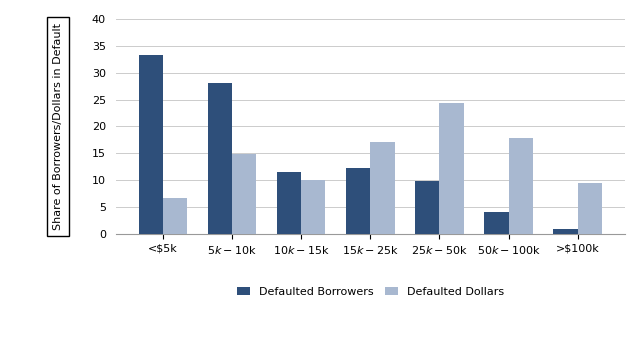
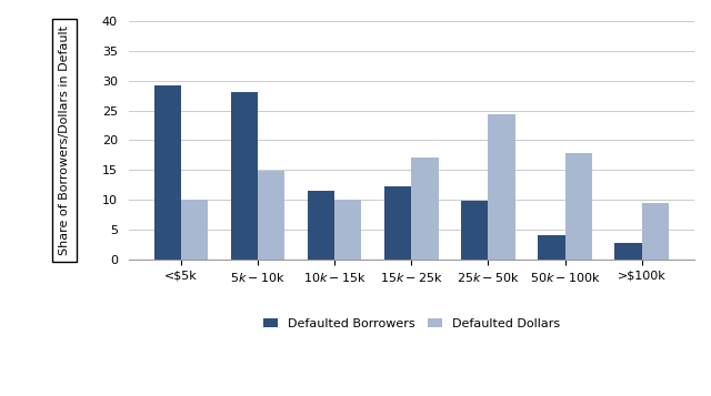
Defaulted Borrowers/<$5k: 33.3 -> 29.2
Defaulted Dollars/<$5k: 6.7 -> 10.0
Defaulted Borrowers/>$100k: 1.0 -> 2.8
